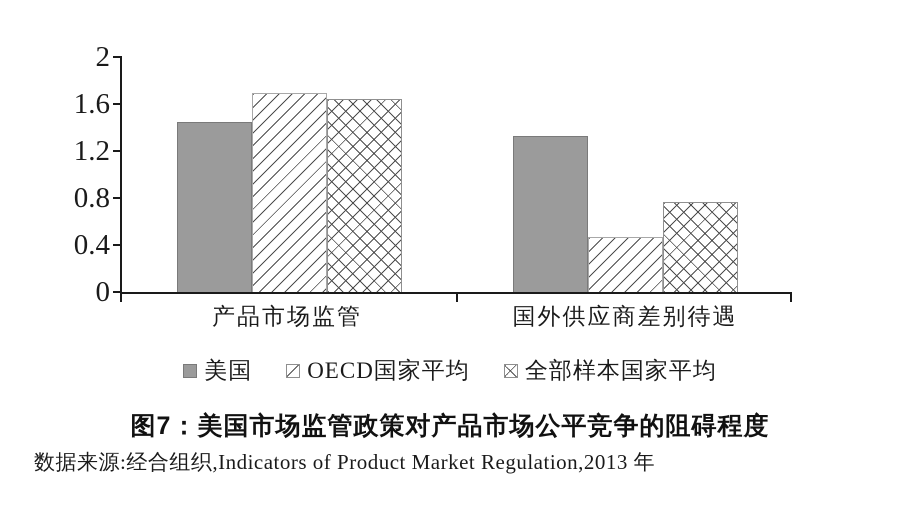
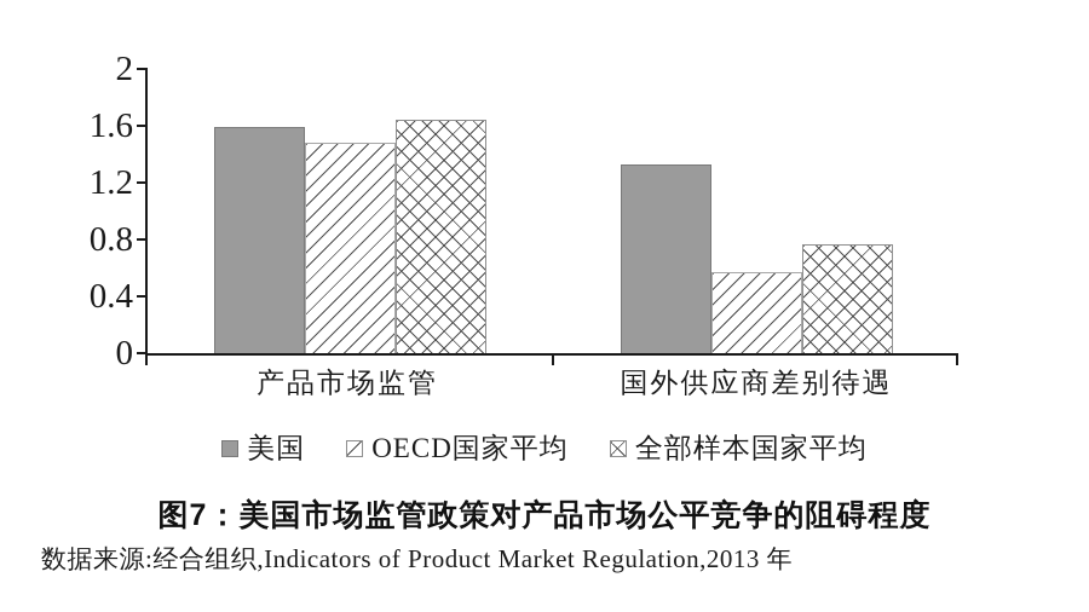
美国/产品市场监管: 1.45 -> 1.59
OECD国家平均/产品市场监管: 1.69 -> 1.48
OECD国家平均/国外供应商差别待遇: 0.47 -> 0.57
